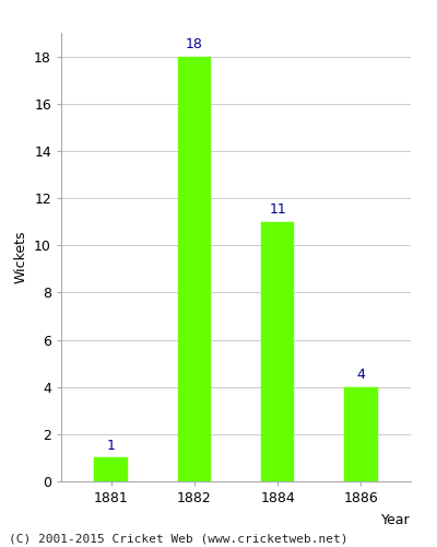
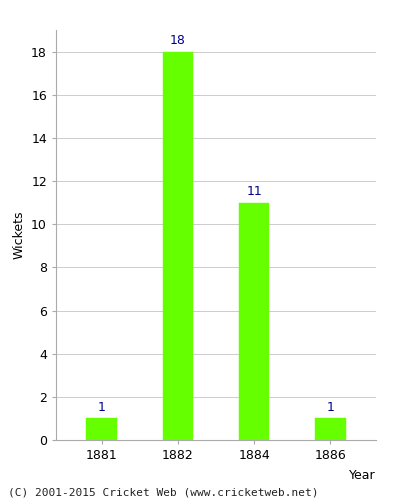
1886: 4 -> 1
